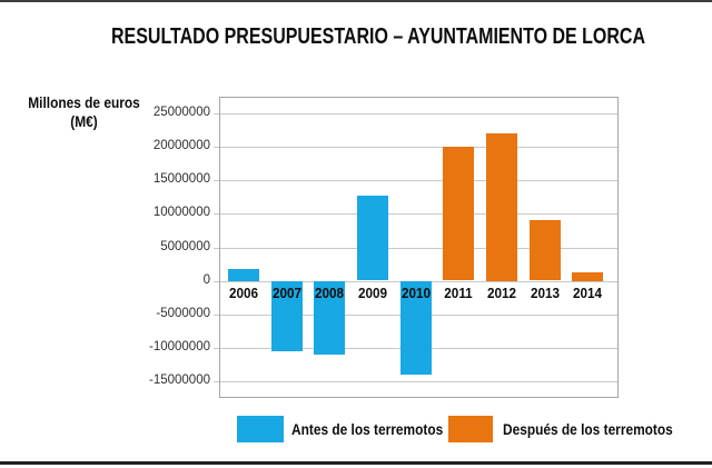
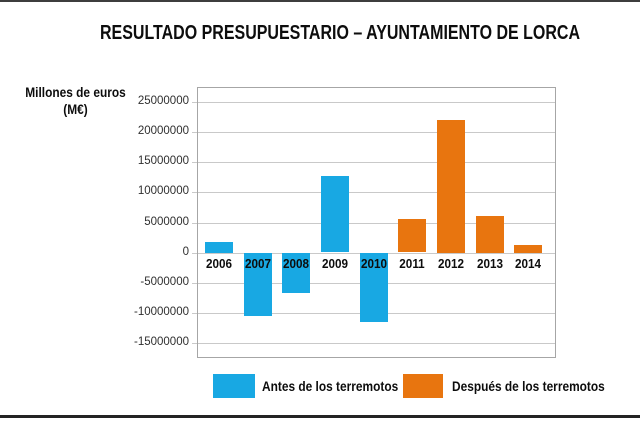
Antes de los terremotos/2008: -11000000 -> -7000000
Antes de los terremotos/2010: -14000000 -> -12000000
Después de los terremotos/2011: 20000000 -> 6000000
Después de los terremotos/2013: 9000000 -> 6000000
